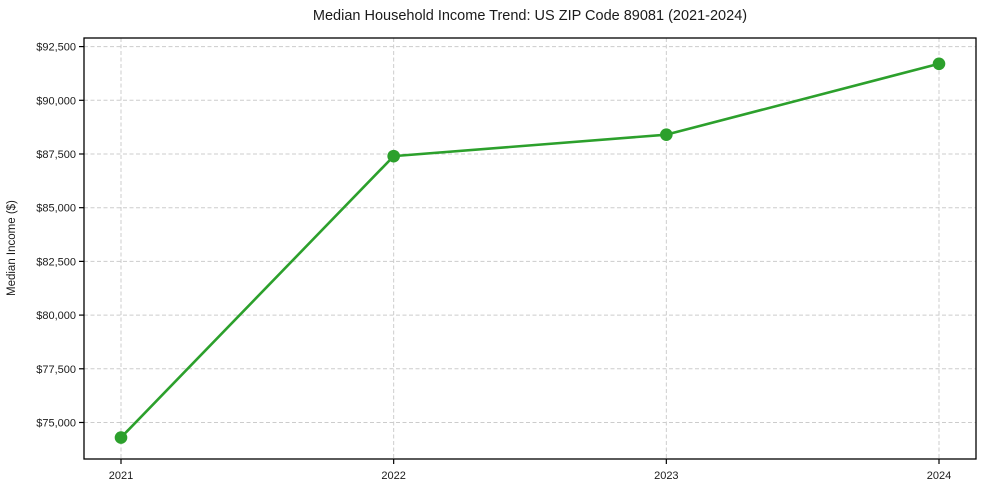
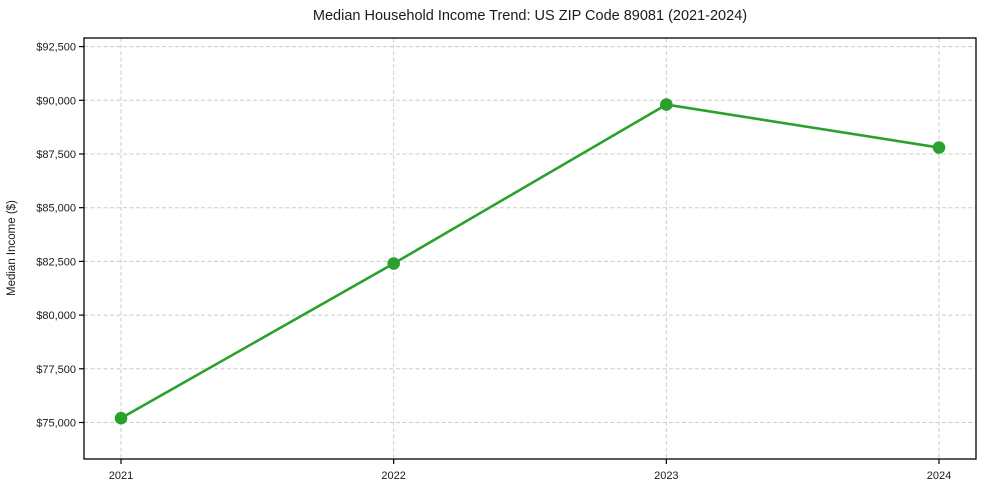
2021: $74300 -> $75200
2022: $87400 -> $82400
2023: $88400 -> $89800
2024: $91700 -> $87800
